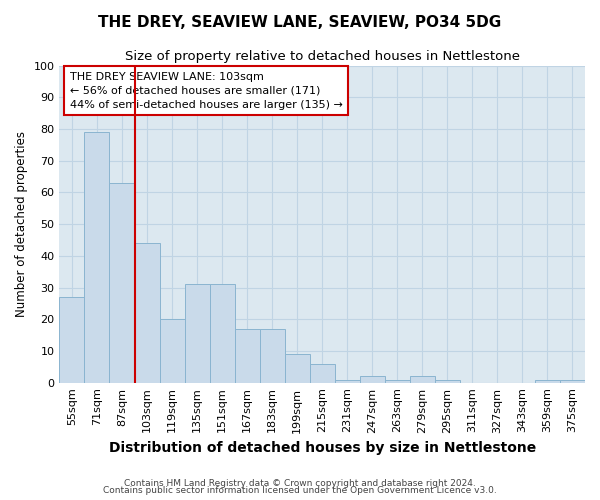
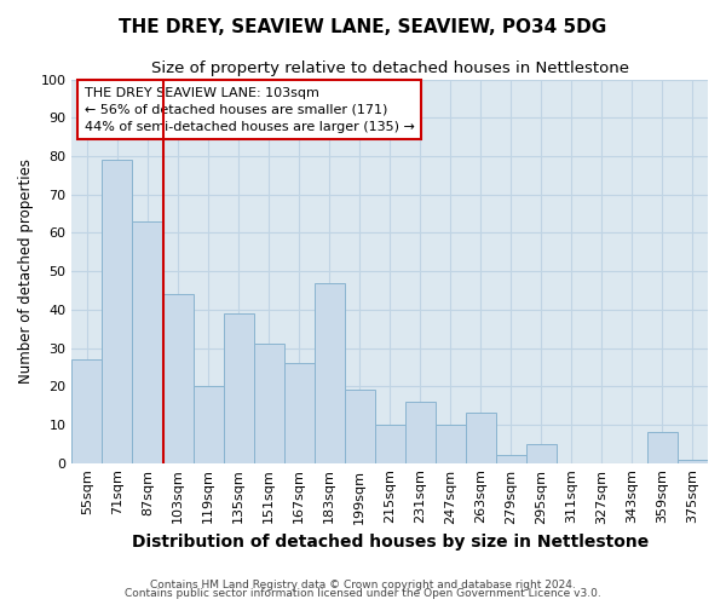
135sqm: 31 -> 39
167sqm: 17 -> 26
183sqm: 17 -> 47
199sqm: 9 -> 19
215sqm: 6 -> 10
231sqm: 1 -> 16
247sqm: 2 -> 10
263sqm: 1 -> 13
295sqm: 1 -> 5
359sqm: 1 -> 8
